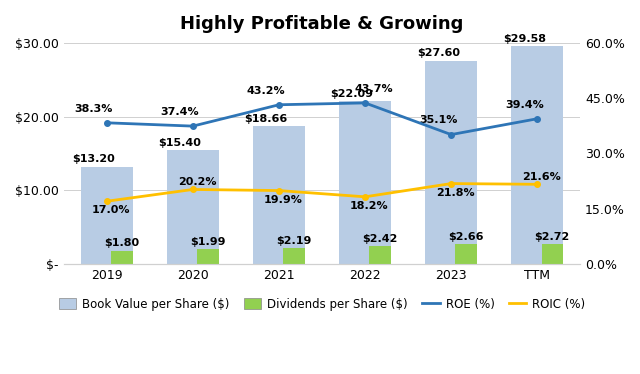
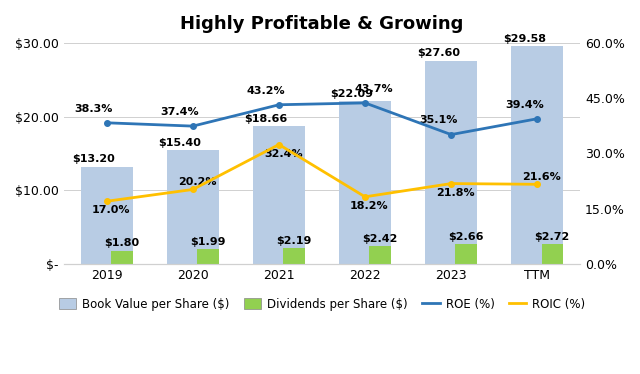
ROIC (%)/2021: 19.9% -> 32.4%
